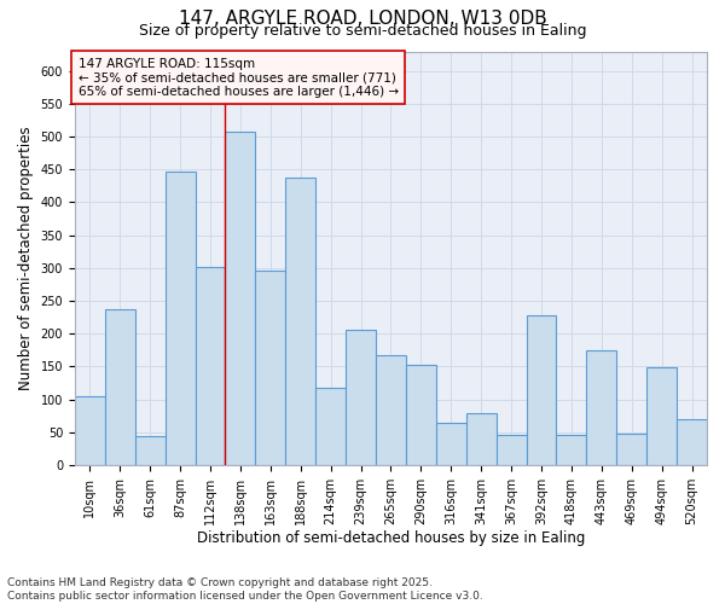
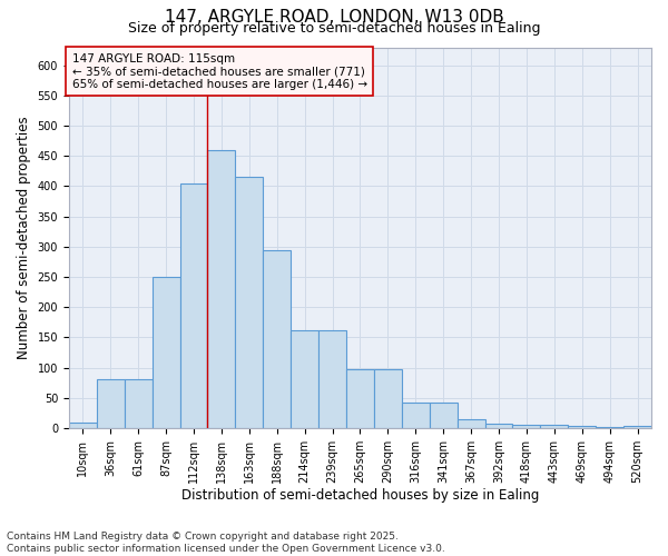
10sqm: 104 -> 8
36sqm: 238 -> 80
61sqm: 44 -> 80
87sqm: 446 -> 250
112sqm: 302 -> 405
138sqm: 508 -> 460
163sqm: 296 -> 415
188sqm: 438 -> 295
214sqm: 118 -> 162
239sqm: 206 -> 162
265sqm: 168 -> 97
290sqm: 152 -> 97
316sqm: 64 -> 42
341sqm: 78 -> 42
367sqm: 46 -> 15
392sqm: 228 -> 7
418sqm: 46 -> 6
443sqm: 174 -> 5
469sqm: 48 -> 4
494sqm: 148 -> 1
520sqm: 70 -> 3
